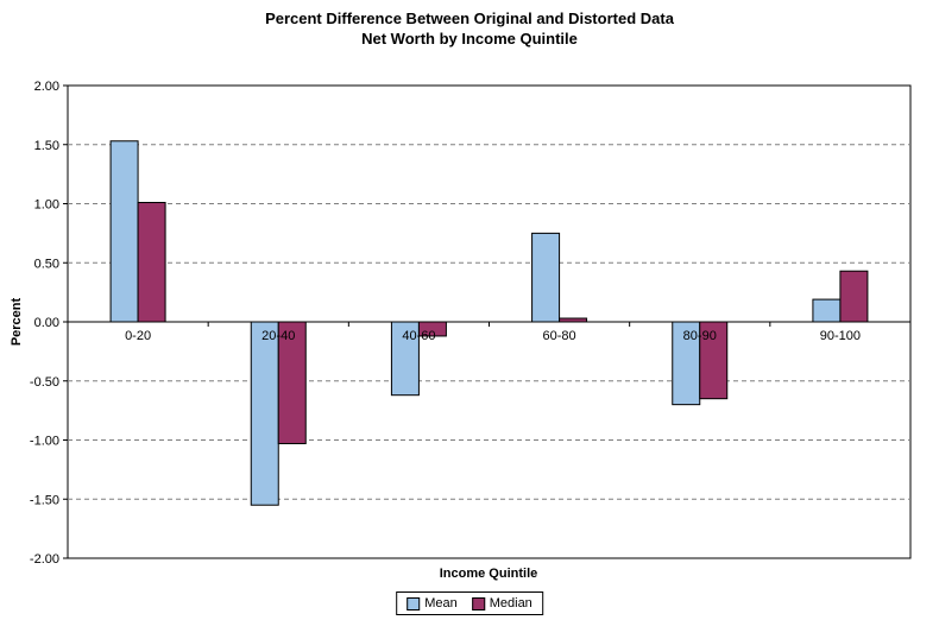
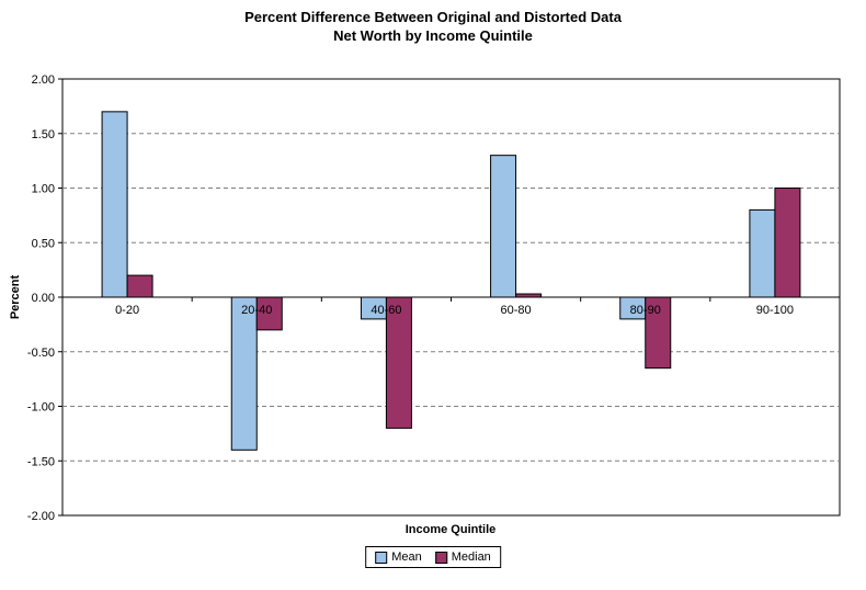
Mean/0-20: 1.5 -> 1.7
Median/0-20: 1.0 -> 0.2
Mean/20-40: -1.6 -> -1.4
Median/20-40: -1.0 -> -0.3
Mean/40-60: -0.6 -> -0.2
Median/40-60: -0.1 -> -1.2
Mean/60-80: 0.8 -> 1.3
Mean/80-90: -0.7 -> -0.2
Mean/90-100: 0.2 -> 0.8
Median/90-100: 0.4 -> 1.0
